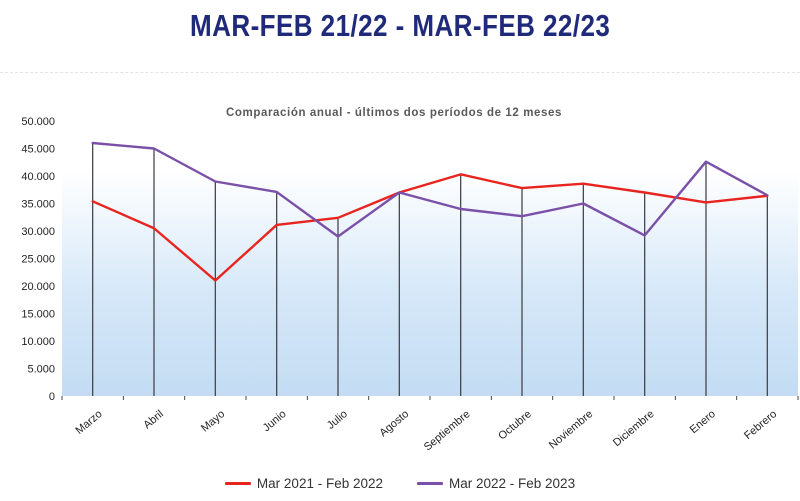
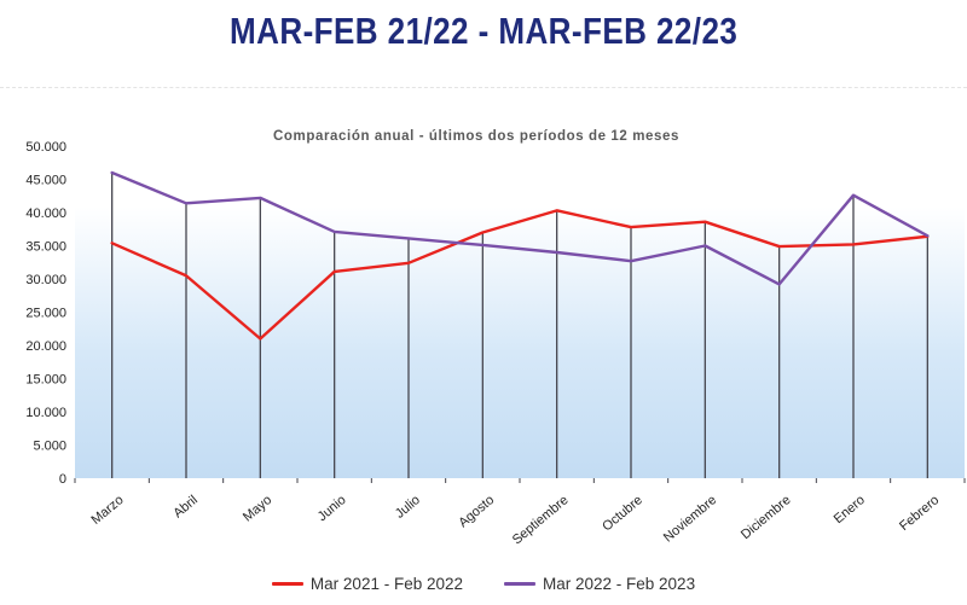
Mar 2022 - Feb 2023/Abril: 45000 -> 41000
Mar 2022 - Feb 2023/Mayo: 39000 -> 42000
Mar 2022 - Feb 2023/Julio: 29000 -> 36000
Mar 2022 - Feb 2023/Agosto: 37000 -> 35000
Mar 2021 - Feb 2022/Diciembre: 37000 -> 35000
